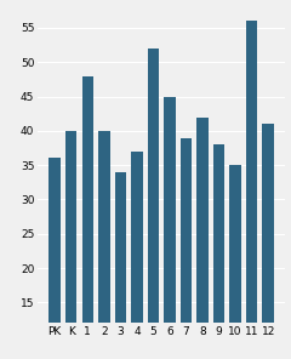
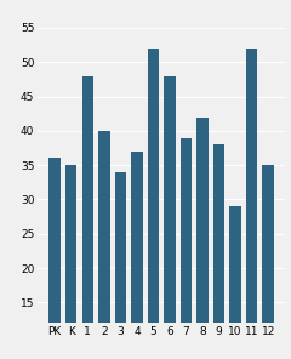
K: 40 -> 35
6: 45 -> 48
10: 35 -> 29
11: 56 -> 52
12: 41 -> 35
